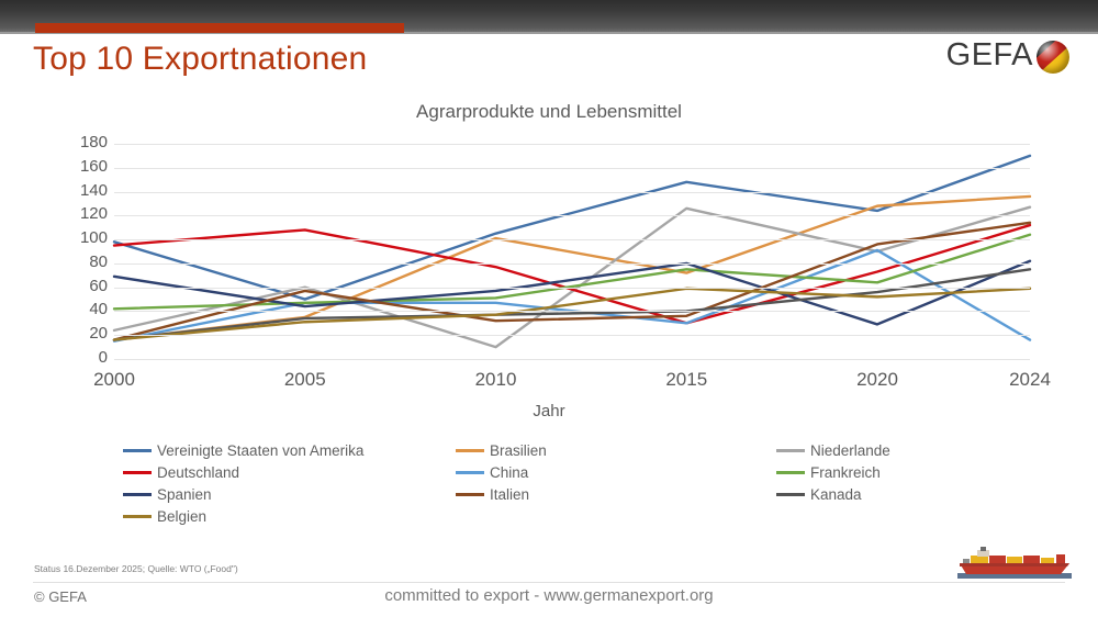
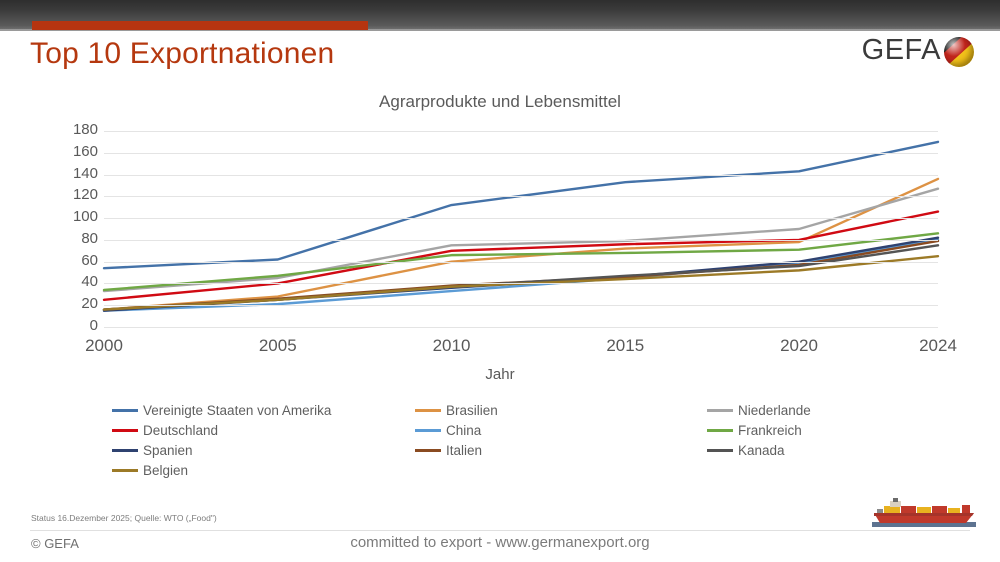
Vereinigte Staaten von Amerika/2000: 98 -> 54
Niederlande/2000: 24 -> 33
Deutschland/2000: 95 -> 25
Frankreich/2000: 42 -> 34
Spanien/2000: 69 -> 15
Vereinigte Staaten von Amerika/2005: 50 -> 62
Brasilien/2005: 35 -> 28
Niederlande/2005: 60 -> 45
Deutschland/2005: 108 -> 40
China/2005: 47 -> 21
Spanien/2005: 44 -> 25
Italien/2005: 57 -> 26
Kanada/2005: 34 -> 25
Belgien/2005: 31 -> 25
Vereinigte Staaten von Amerika/2010: 105 -> 112
Brasilien/2010: 101 -> 60
Niederlande/2010: 10 -> 75
Deutschland/2010: 77 -> 70
China/2010: 47 -> 33
Frankreich/2010: 51 -> 66
Spanien/2010: 57 -> 36
Italien/2010: 32 -> 38
Vereinigte Staaten von Amerika/2015: 148 -> 133
Niederlande/2015: 126 -> 79
Deutschland/2015: 30 -> 76
China/2015: 30 -> 45
Frankreich/2015: 75 -> 68
Spanien/2015: 80 -> 46
Italien/2015: 36 -> 46
Kanada/2015: 40 -> 47
Belgien/2015: 59 -> 44
Vereinigte Staaten von Amerika/2020: 124 -> 143
Brasilien/2020: 128 -> 78
Deutschland/2020: 73 -> 80
China/2020: 91 -> 59
Frankreich/2020: 64 -> 71
Spanien/2020: 29 -> 60
Italien/2020: 96 -> 57
Deutschland/2024: 112 -> 106
China/2024: 16 -> 80
Frankreich/2024: 104 -> 86
Italien/2024: 114 -> 79
Belgien/2024: 59 -> 65
